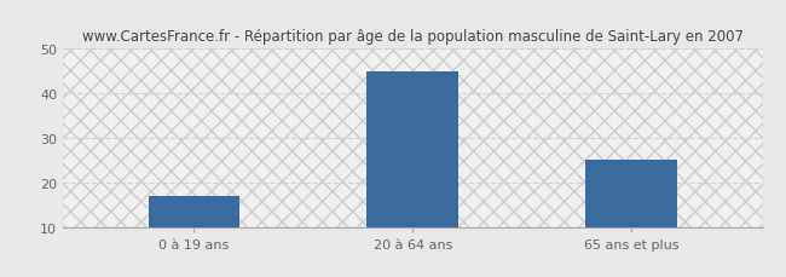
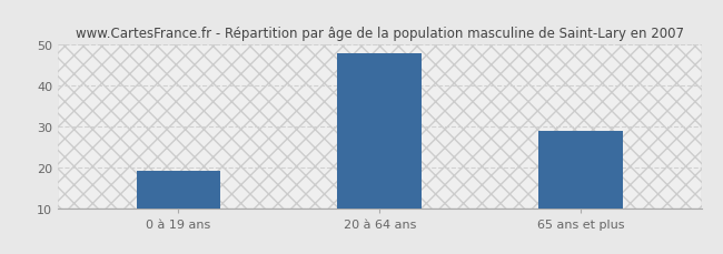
0 à 19 ans: 17 -> 19
20 à 64 ans: 45 -> 48
65 ans et plus: 25 -> 29
